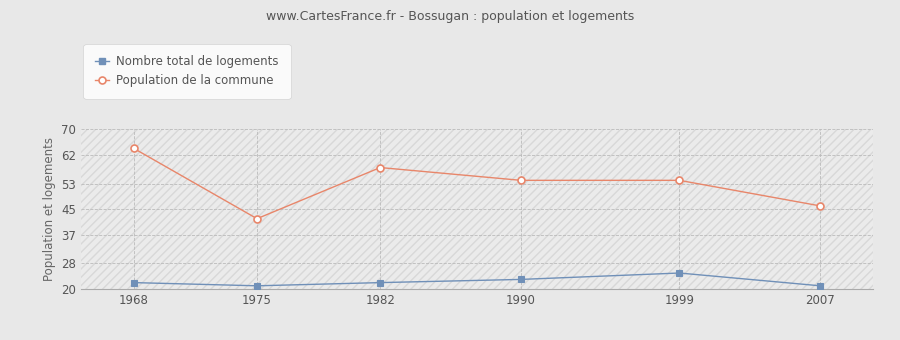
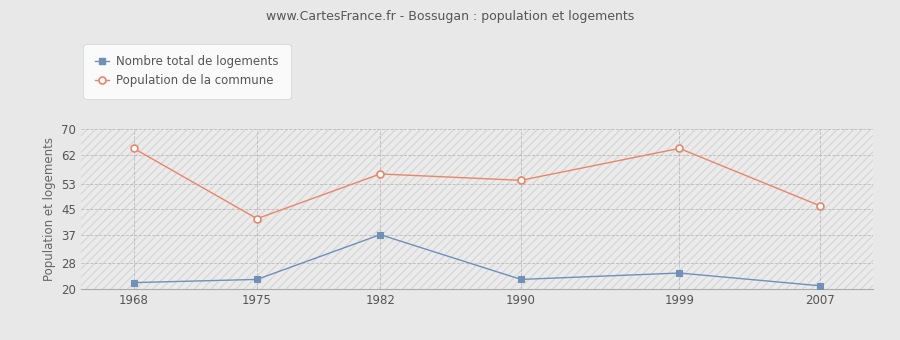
Nombre total de logements/1975: 21 -> 23
Population de la commune/1982: 58 -> 56
Nombre total de logements/1982: 22 -> 37
Population de la commune/1999: 54 -> 64
